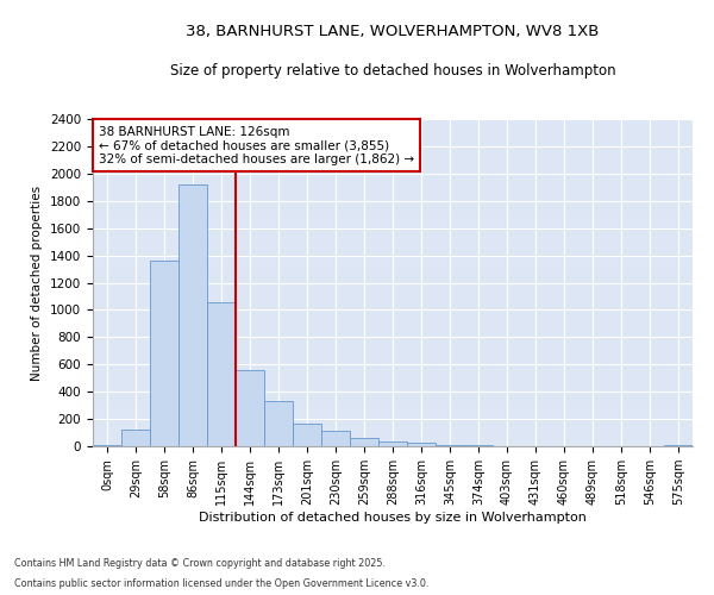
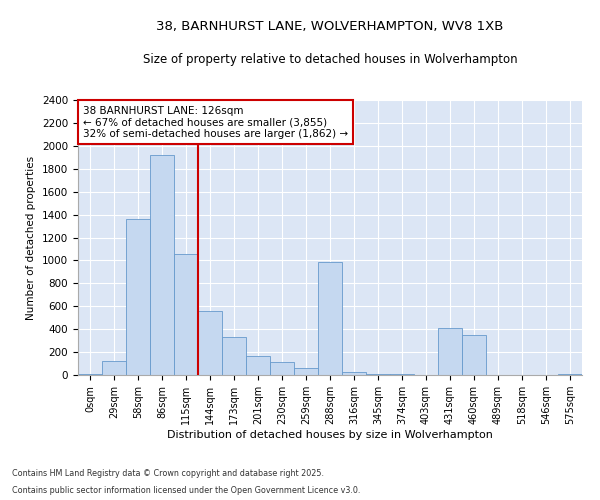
288sqm: 40 -> 990
431sqm: 0 -> 410
460sqm: 0 -> 350
